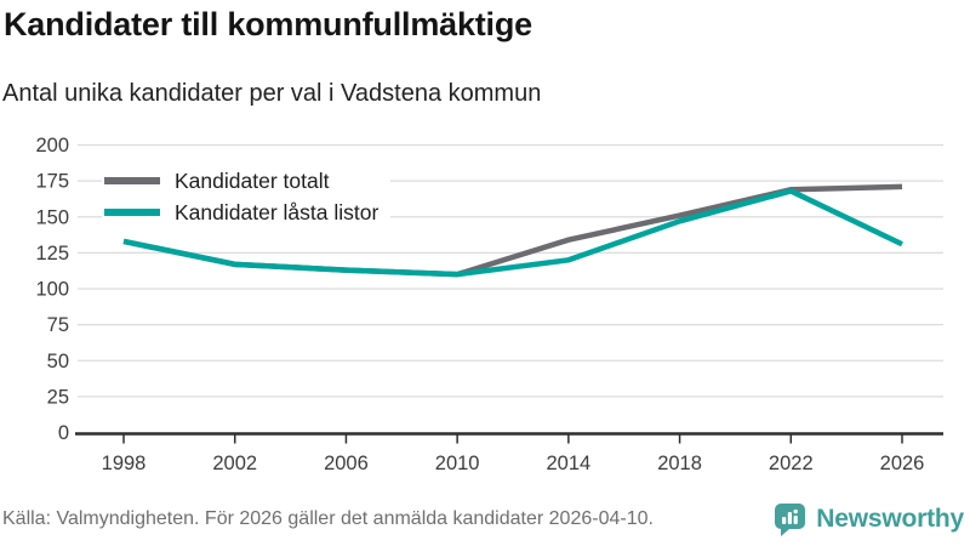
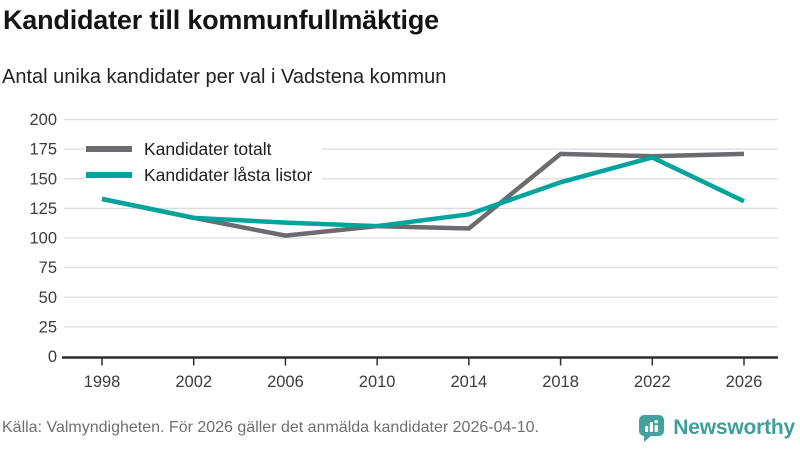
Kandidater totalt/2006: 113 -> 102
Kandidater totalt/2014: 134 -> 108
Kandidater totalt/2018: 151 -> 171
